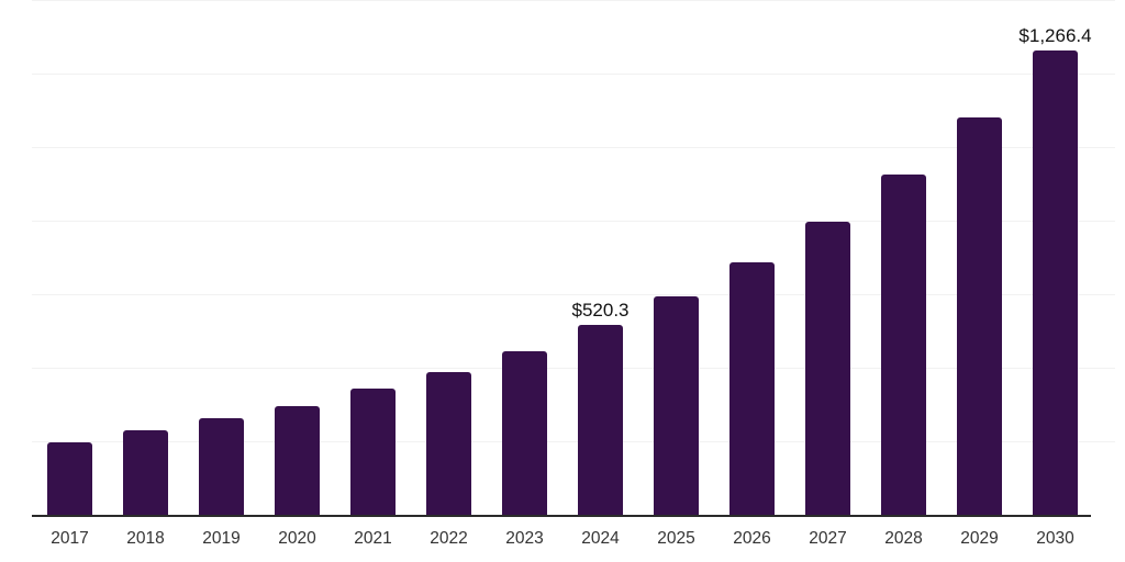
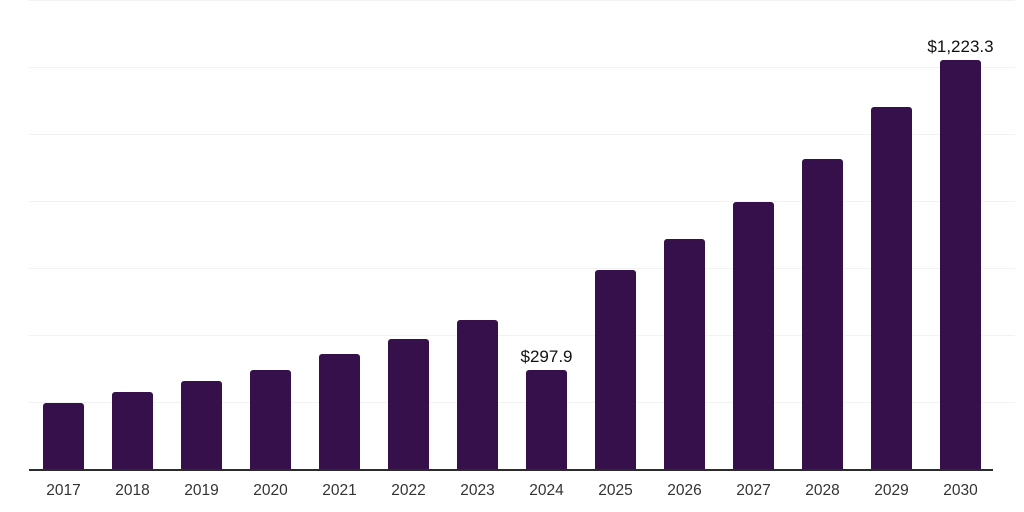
2024: $520.3 -> $297.9
2030: $1,266.4 -> $1,223.3
